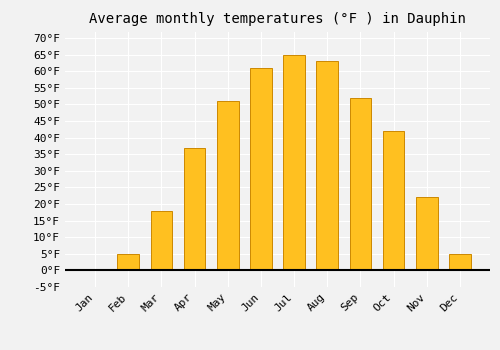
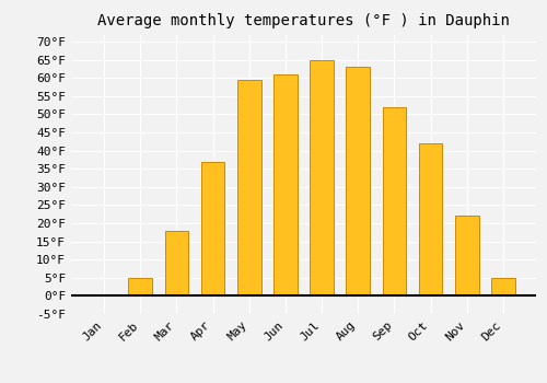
May: 51.0°F -> 59.5°F
